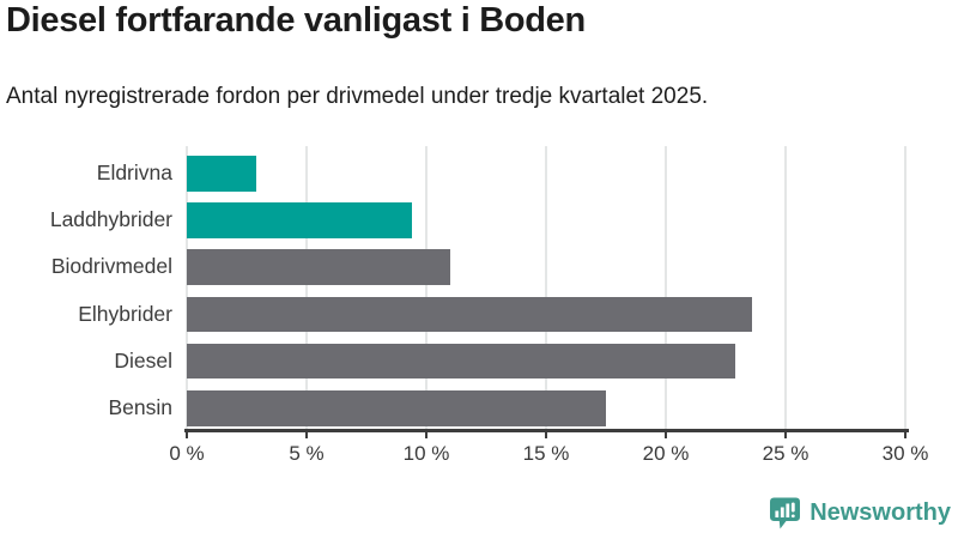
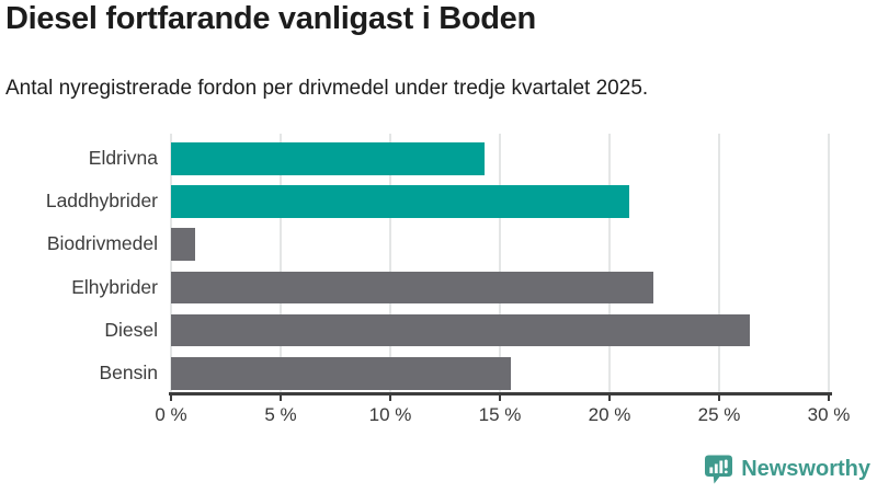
Eldrivna: 2.9% -> 14.3%
Laddhybrider: 9.4% -> 20.9%
Biodrivmedel: 11.0% -> 1.1%
Elhybrider: 23.6% -> 22.0%
Diesel: 22.9% -> 26.4%
Bensin: 17.5% -> 15.5%
